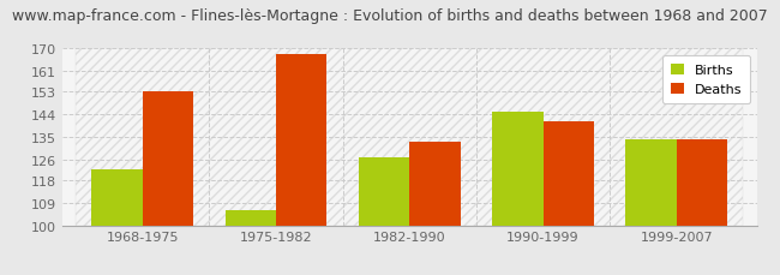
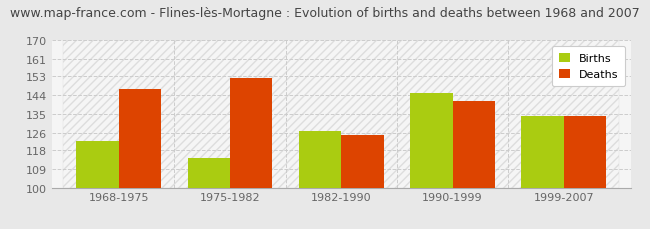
Deaths/1968-1975: 153 -> 147
Births/1975-1982: 106 -> 114
Deaths/1975-1982: 168 -> 152
Deaths/1982-1990: 133 -> 125
